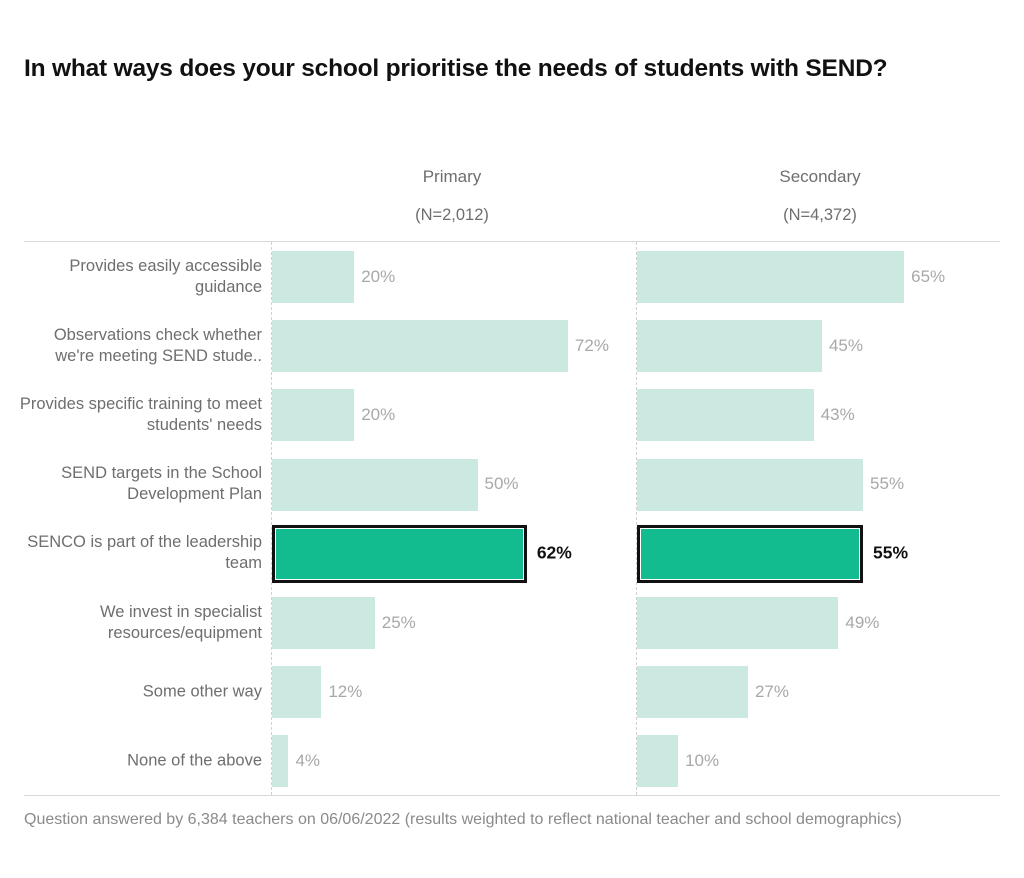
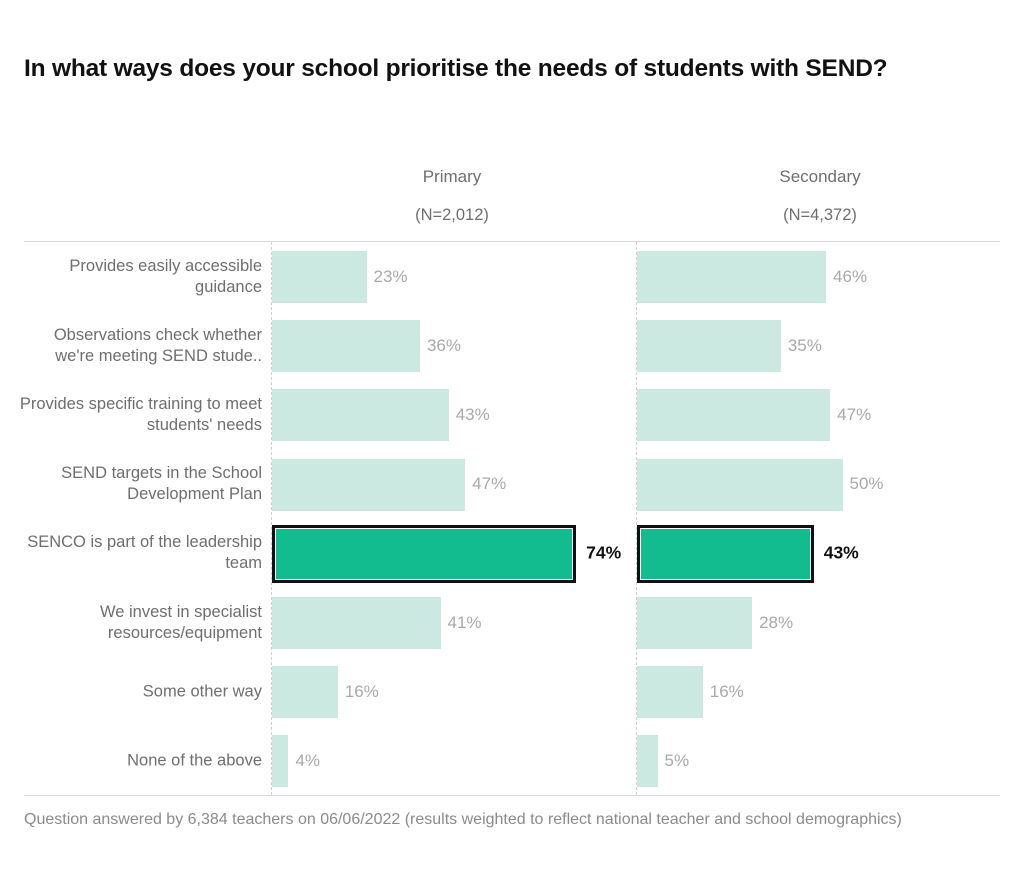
Primary/Provides easily accessible guidance: 20% -> 23%
Secondary/Provides easily accessible guidance: 65% -> 46%
Primary/Observations check whether we're meeting SEND stude..: 72% -> 36%
Secondary/Observations check whether we're meeting SEND stude..: 45% -> 35%
Primary/Provides specific training to meet students' needs: 20% -> 43%
Secondary/Provides specific training to meet students' needs: 43% -> 47%
Primary/SEND targets in the School Development Plan: 50% -> 47%
Secondary/SEND targets in the School Development Plan: 55% -> 50%
Primary/SENCO is part of the leadership team: 62% -> 74%
Secondary/SENCO is part of the leadership team: 55% -> 43%
Primary/We invest in specialist resources/equipment: 25% -> 41%
Secondary/We invest in specialist resources/equipment: 49% -> 28%
Primary/Some other way: 12% -> 16%
Secondary/Some other way: 27% -> 16%
Secondary/None of the above: 10% -> 5%
